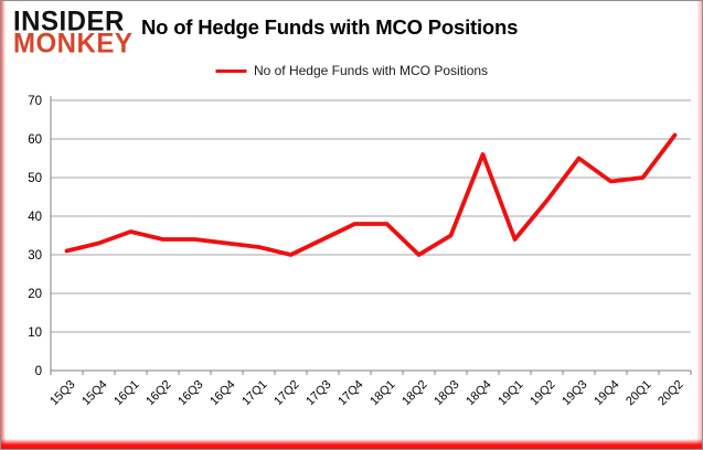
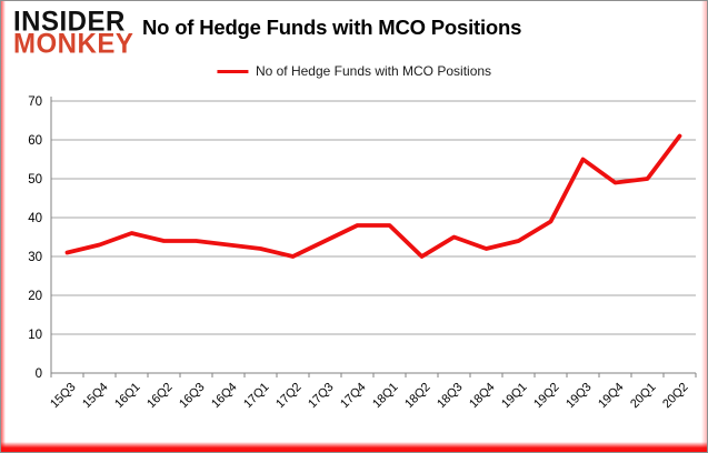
18Q4: 56 -> 32
19Q2: 44 -> 39
